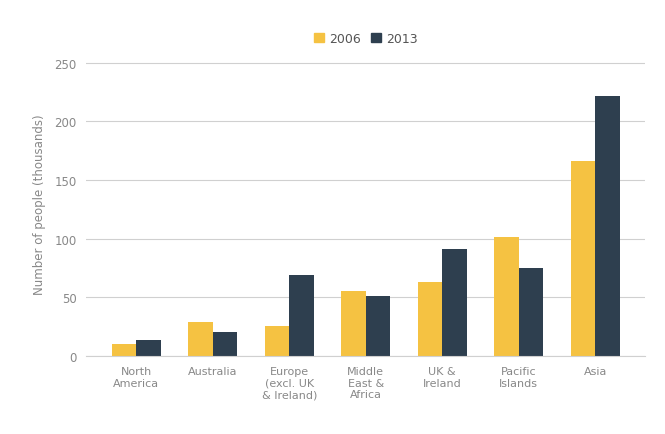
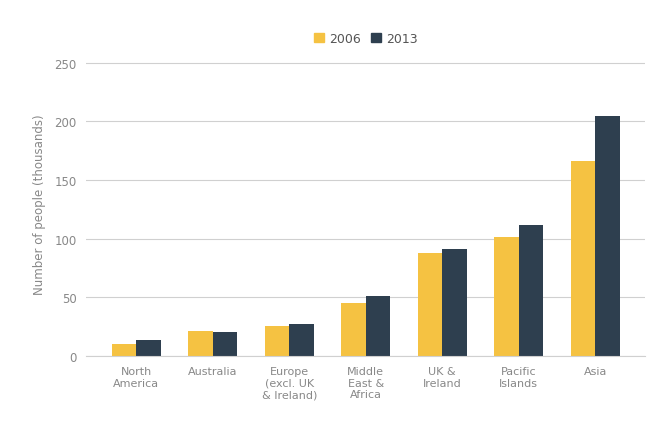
2006/Australia: 29 -> 21
2013/Europe (excl. UK & Ireland): 69 -> 27
2006/Middle East & Africa: 55 -> 45
2006/UK & Ireland: 63 -> 88
2013/Pacific Islands: 75 -> 112
2013/Asia: 222 -> 205
